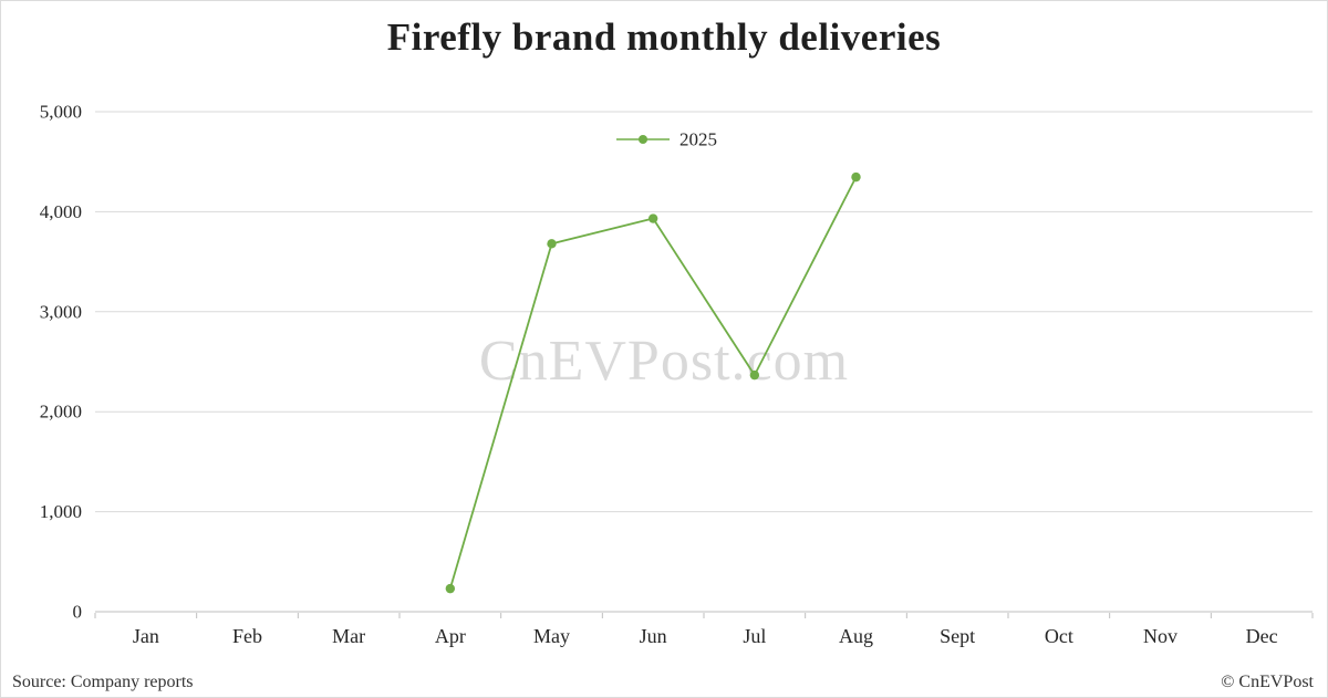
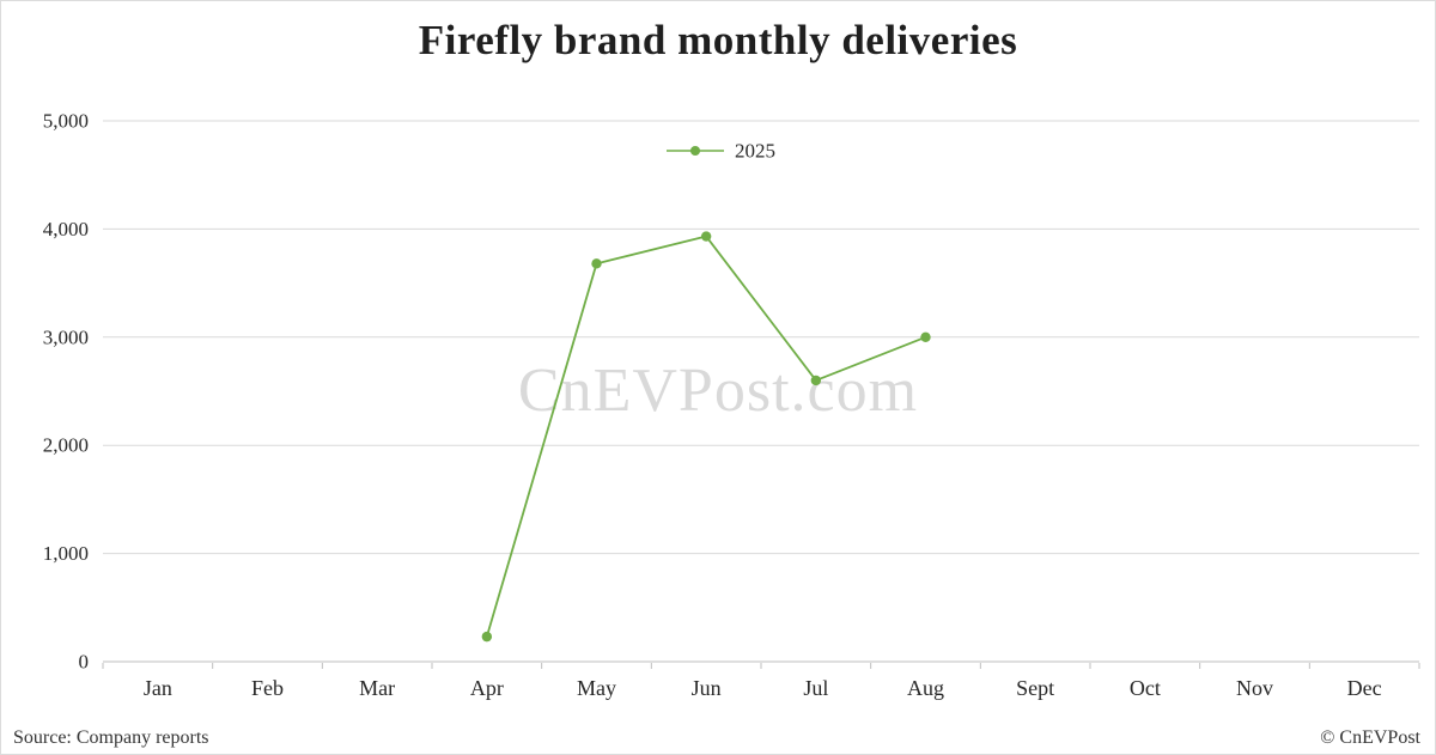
Jul: 2400 -> 2600
Aug: 4300 -> 3000
